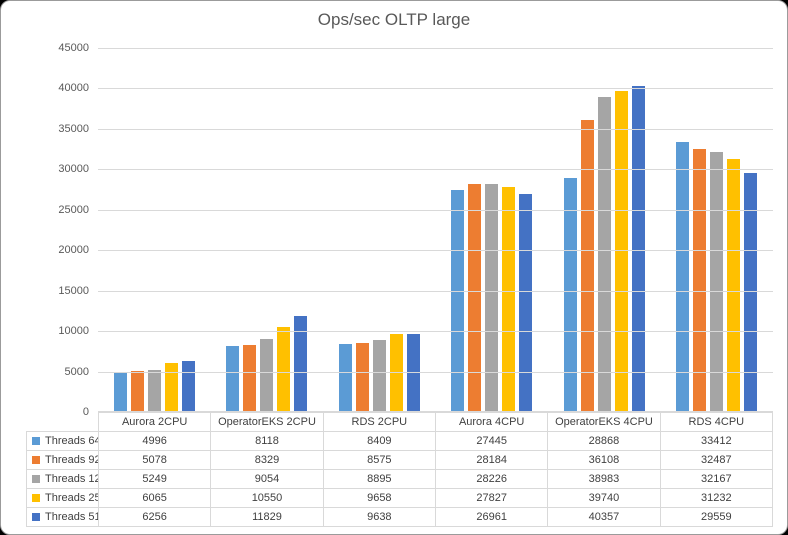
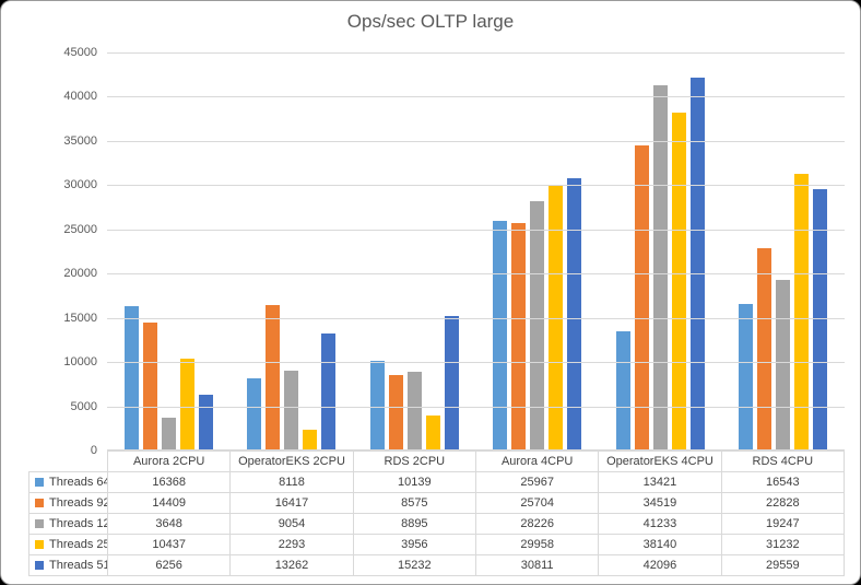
Threads 64/Aurora 2CPU: 4996 -> 16368
Threads 92/Aurora 2CPU: 5078 -> 14409
Threads 128/Aurora 2CPU: 5249 -> 3648
Threads 256/Aurora 2CPU: 6065 -> 10437
Threads 92/OperatorEKS 2CPU: 8329 -> 16417
Threads 256/OperatorEKS 2CPU: 10550 -> 2293
Threads 512/OperatorEKS 2CPU: 11829 -> 13262
Threads 64/RDS 2CPU: 8409 -> 10139
Threads 256/RDS 2CPU: 9658 -> 3956
Threads 512/RDS 2CPU: 9638 -> 15232
Threads 64/Aurora 4CPU: 27445 -> 25967
Threads 92/Aurora 4CPU: 28184 -> 25704
Threads 256/Aurora 4CPU: 27827 -> 29958
Threads 512/Aurora 4CPU: 26961 -> 30811
Threads 64/OperatorEKS 4CPU: 28868 -> 13421
Threads 92/OperatorEKS 4CPU: 36108 -> 34519
Threads 128/OperatorEKS 4CPU: 38983 -> 41233
Threads 256/OperatorEKS 4CPU: 39740 -> 38140
Threads 512/OperatorEKS 4CPU: 40357 -> 42096
Threads 64/RDS 4CPU: 33412 -> 16543
Threads 92/RDS 4CPU: 32487 -> 22828
Threads 128/RDS 4CPU: 32167 -> 19247
